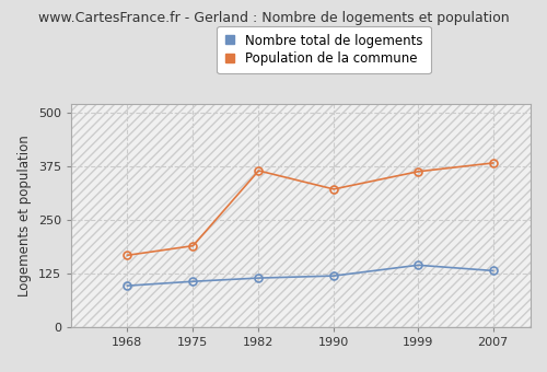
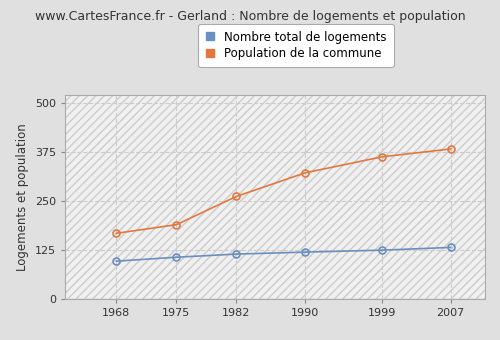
Population de la commune/1982: 365 -> 262
Nombre total de logements/1999: 145 -> 125
